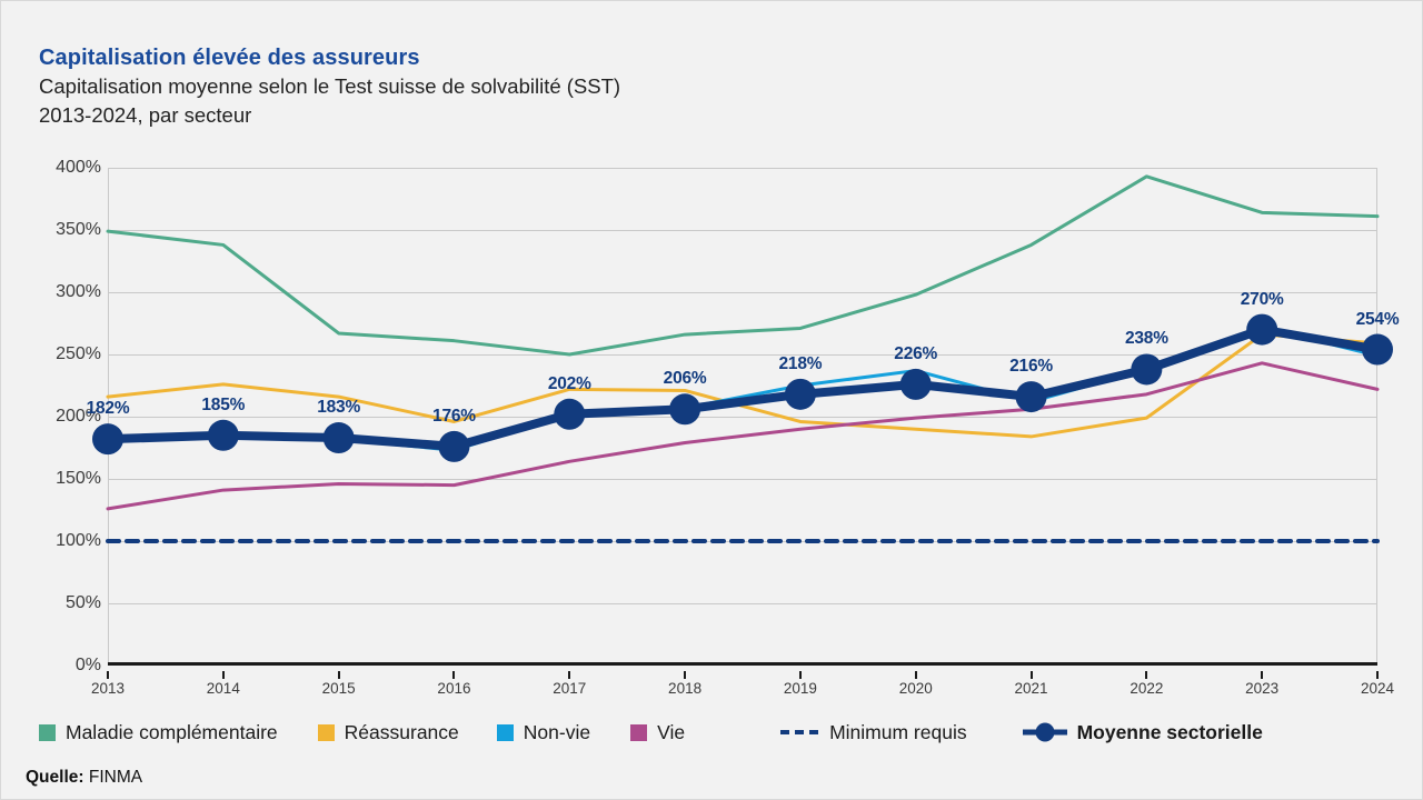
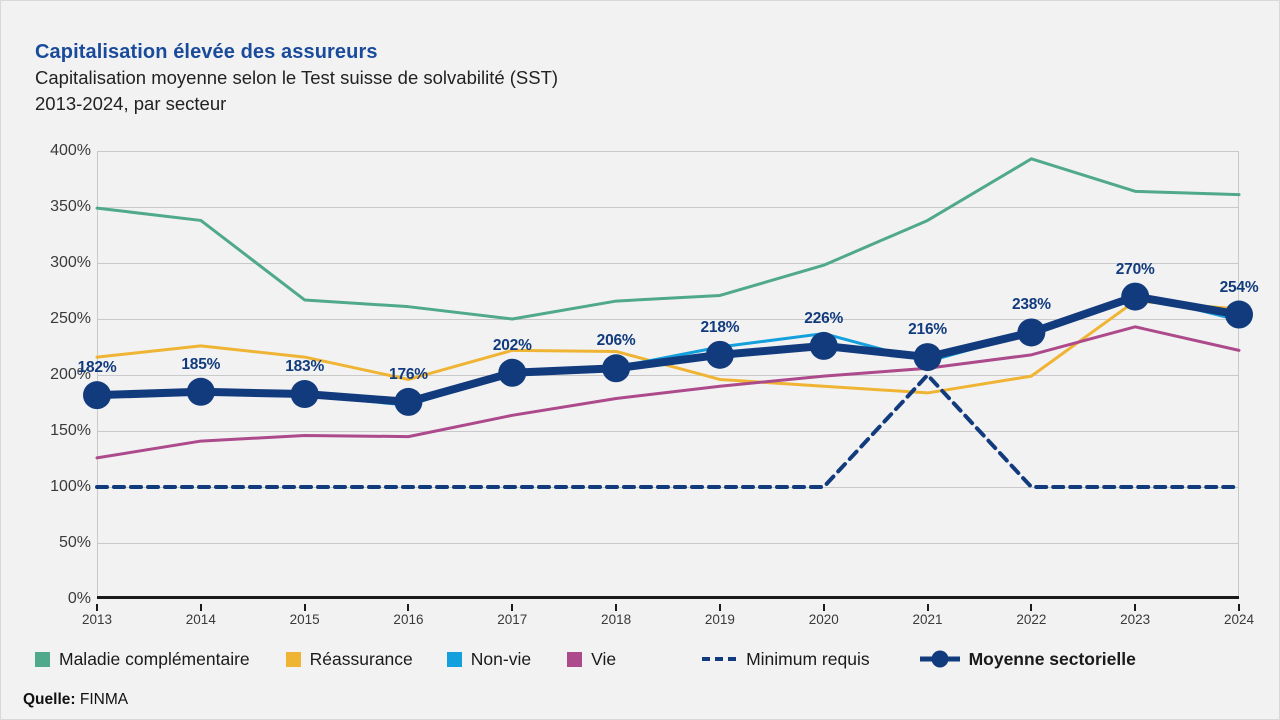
Minimum requis/2021: 100% -> 200%
